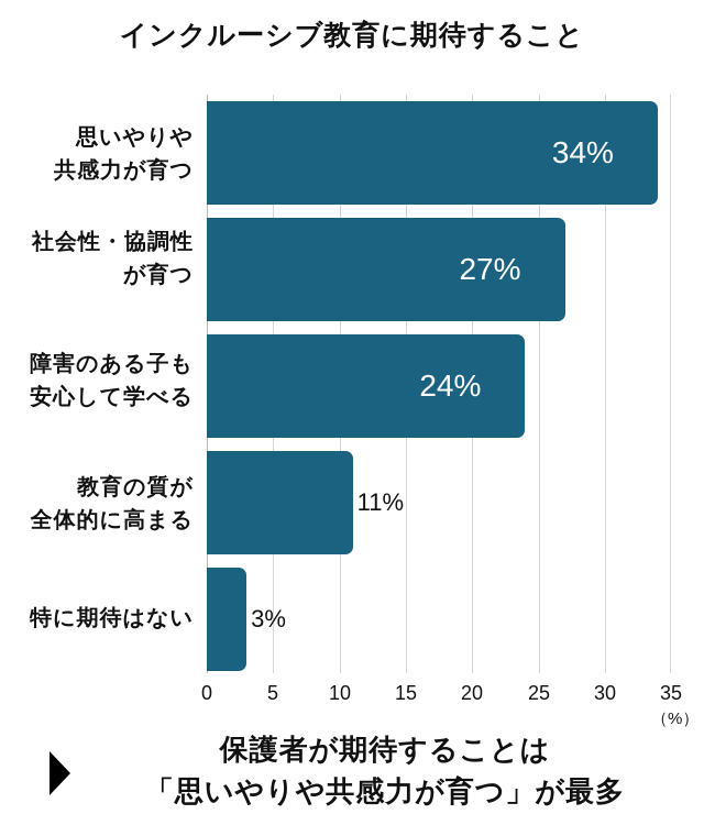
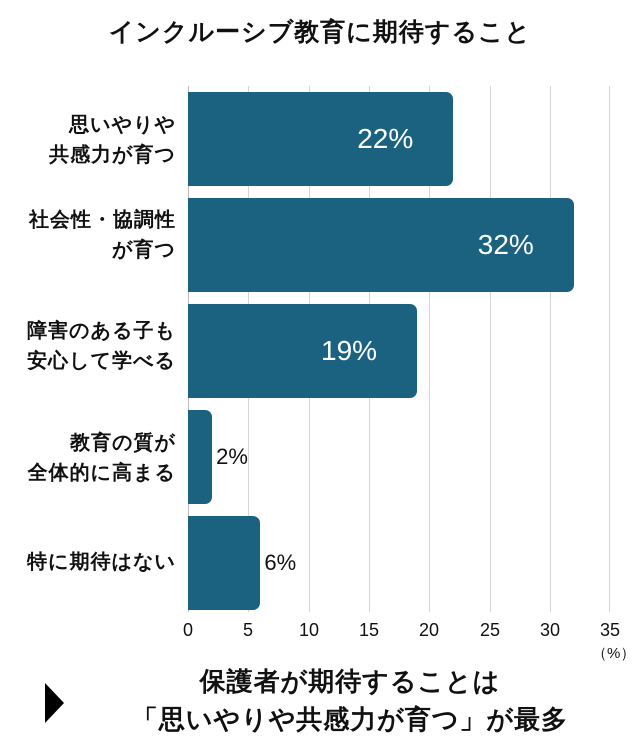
思いやりや共感力が育つ: 34% -> 22%
社会性・協調性が育つ: 27% -> 32%
障害のある子も安心して学べる: 24% -> 19%
教育の質が全体的に高まる: 11% -> 2%
特に期待はない: 3% -> 6%
